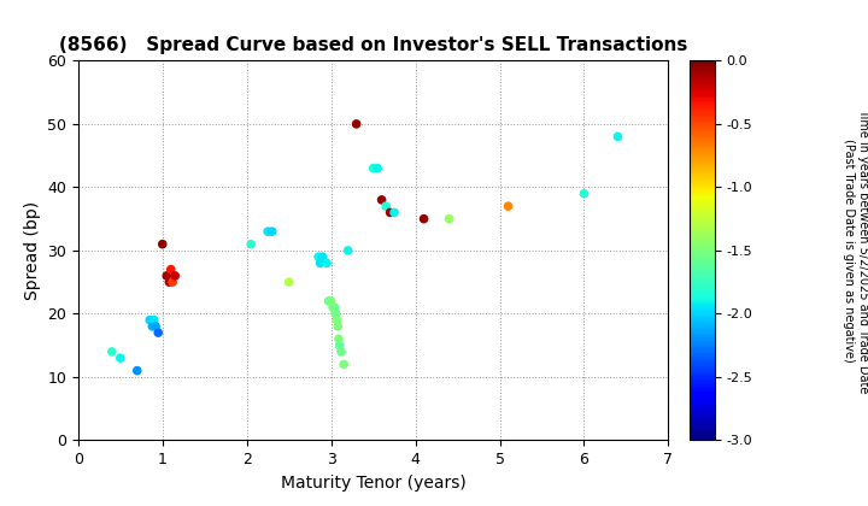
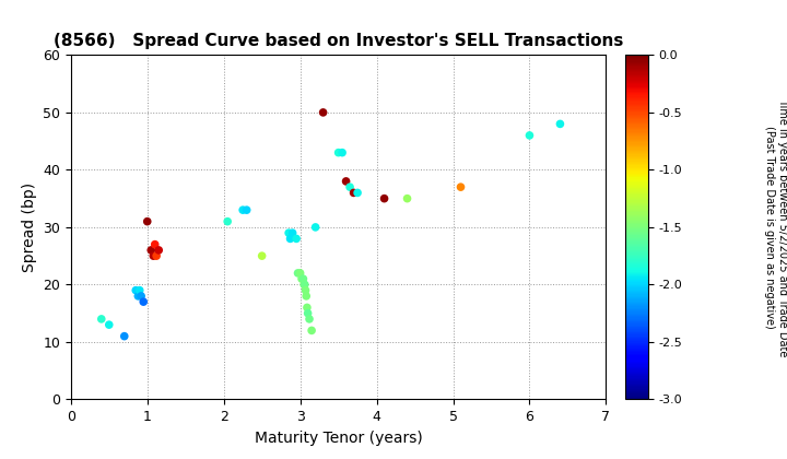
6: 39 -> 46
